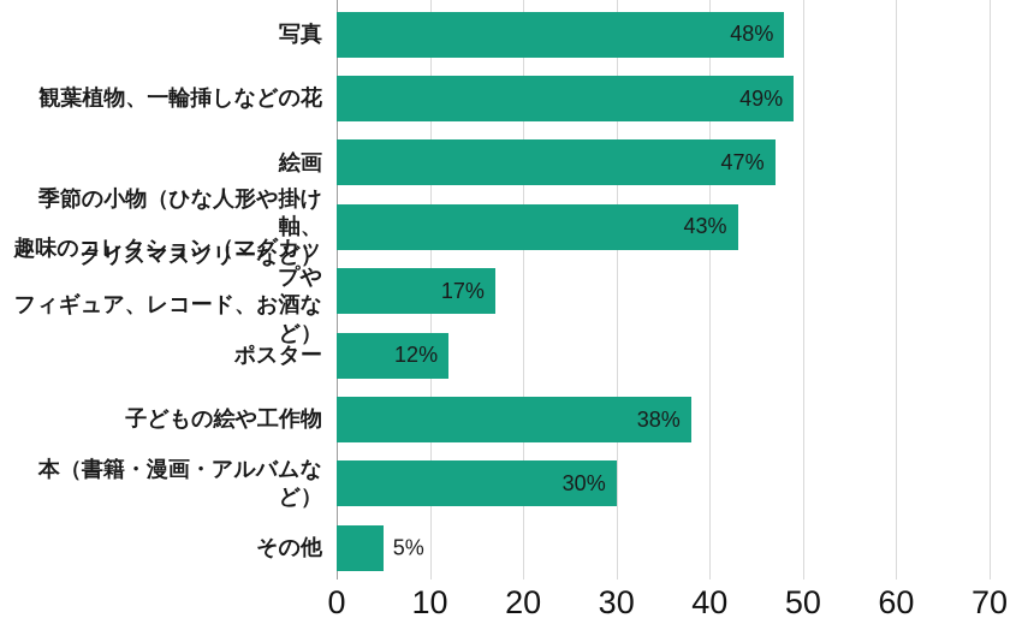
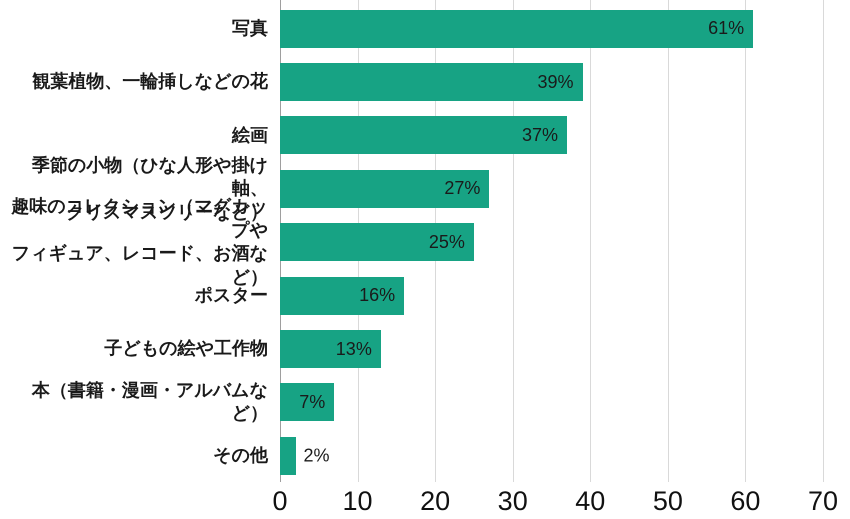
写真: 48% -> 61%
観葉植物、一輪挿しなどの花: 49% -> 39%
絵画: 47% -> 37%
季節の小物（ひな人形や掛け軸、 クリスマスツリーなど）: 43% -> 27%
趣味のコレクション（マグカップや フィギュア、レコード、お酒など）: 17% -> 25%
ポスター: 12% -> 16%
子どもの絵や工作物: 38% -> 13%
本（書籍・漫画・アルバムなど）: 30% -> 7%
その他: 5% -> 2%
